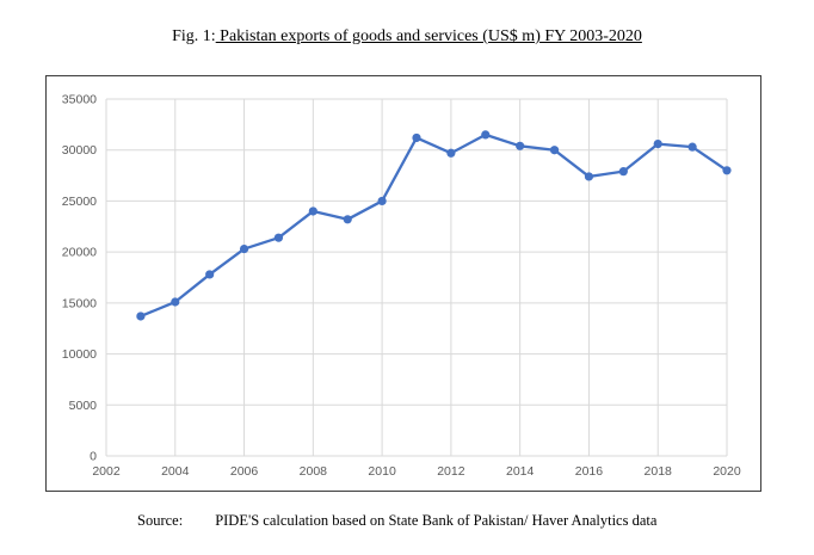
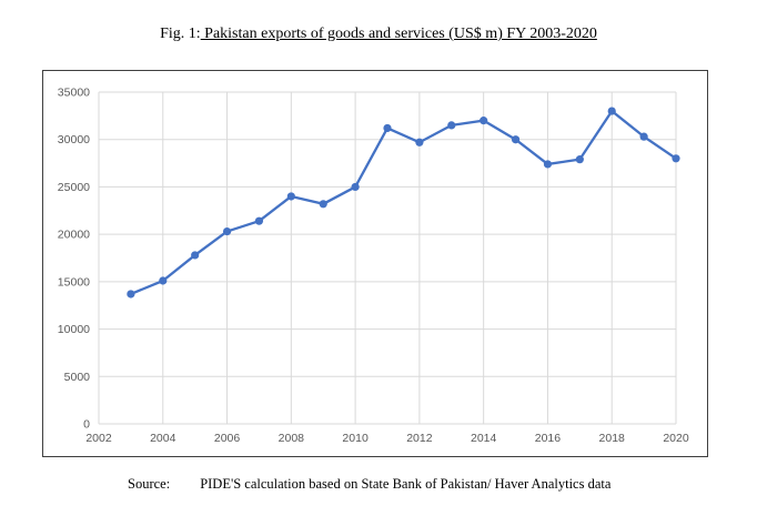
2014: 30000 -> 32000
2018: 31000 -> 33000
